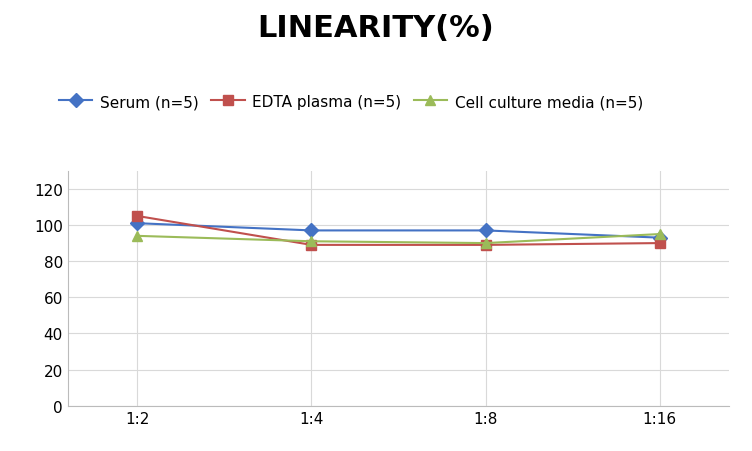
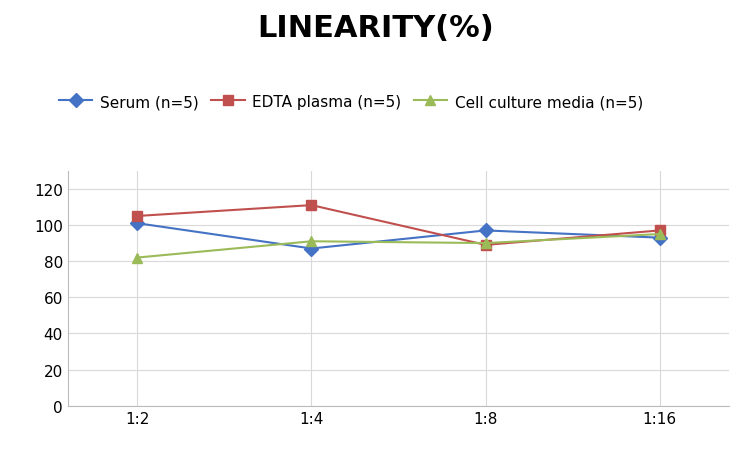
Cell culture media (n=5)/1:2: 94 -> 82
Serum (n=5)/1:4: 97 -> 87
EDTA plasma (n=5)/1:4: 89 -> 111
EDTA plasma (n=5)/1:16: 90 -> 97
